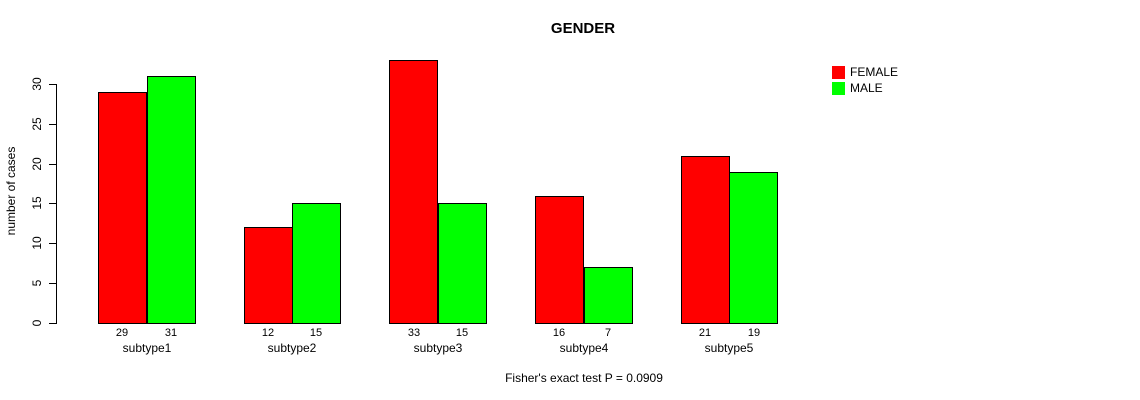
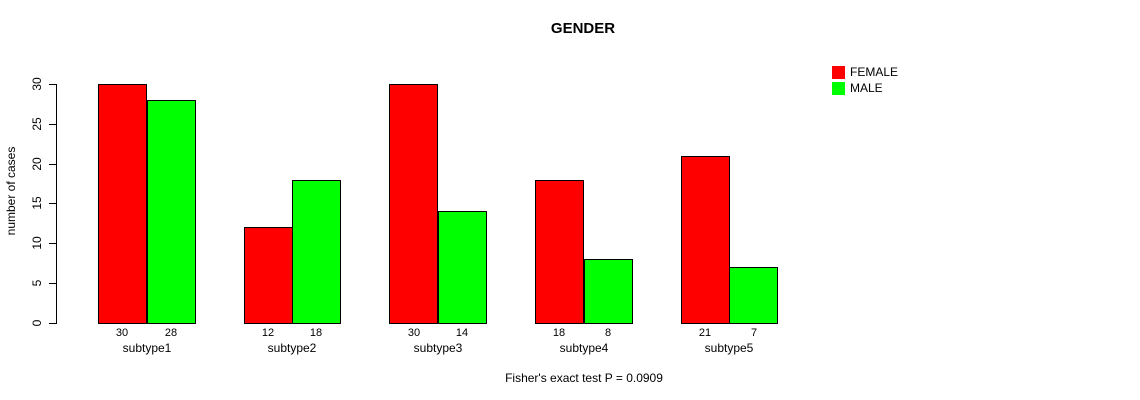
FEMALE/subtype1: 29 -> 30
MALE/subtype1: 31 -> 28
MALE/subtype2: 15 -> 18
FEMALE/subtype3: 33 -> 30
MALE/subtype3: 15 -> 14
FEMALE/subtype4: 16 -> 18
MALE/subtype4: 7 -> 8
MALE/subtype5: 19 -> 7
